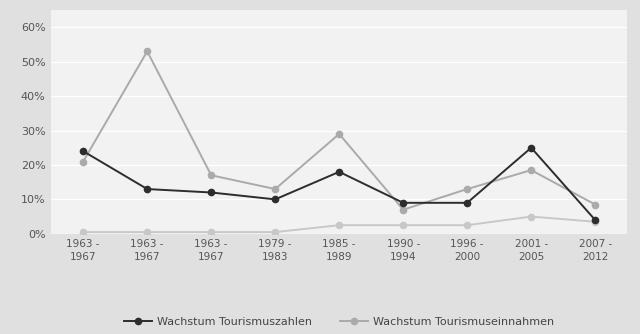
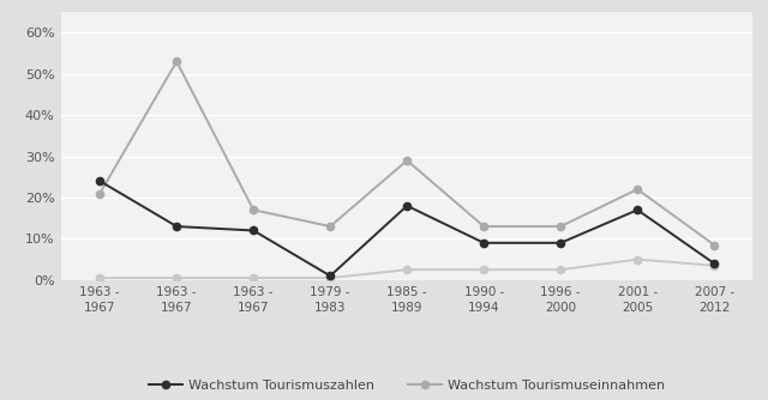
Wachstum Tourismuszahlen/1979 - 1983: 10% -> 1%
Wachstum Tourismuseinnahmen/1990 - 1994: 7.0% -> 13.0%
Wachstum Tourismuszahlen/2001 - 2005: 25% -> 17%
Wachstum Tourismuseinnahmen/2001 - 2005: 18.5% -> 22.0%
